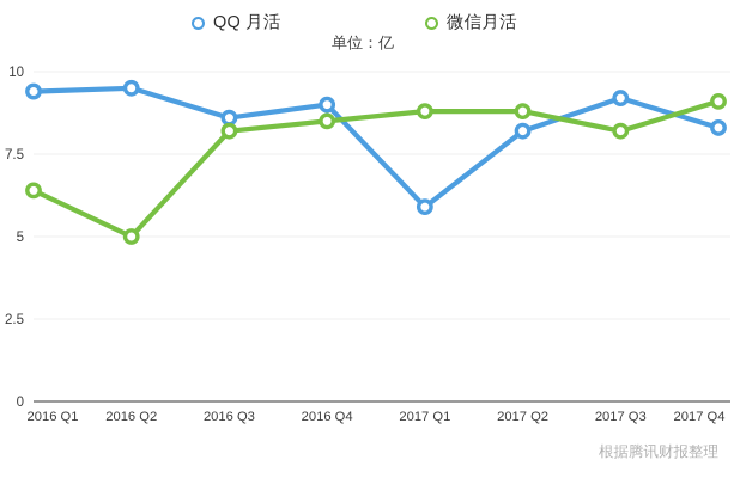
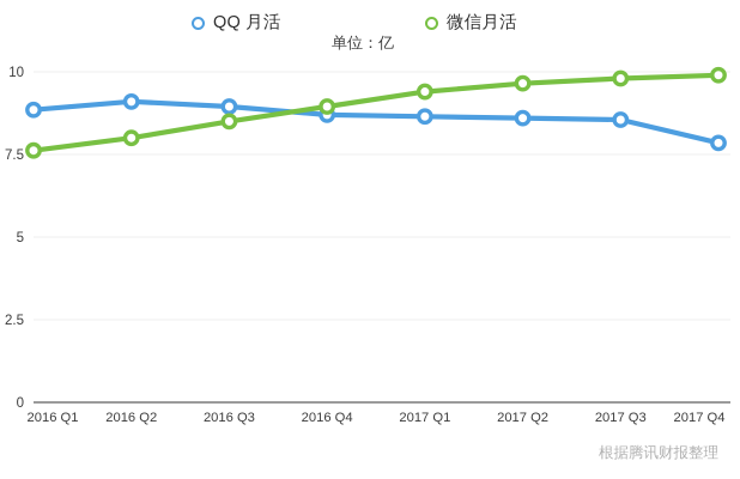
QQ 月活/2016 Q1: 9.4 -> 8.8
微信月活/2016 Q1: 6.4 -> 7.6
QQ 月活/2016 Q2: 9.5 -> 9.1
微信月活/2016 Q2: 5.0 -> 8.0
QQ 月活/2016 Q3: 8.6 -> 8.9
微信月活/2016 Q3: 8.2 -> 8.5
QQ 月活/2016 Q4: 9.0 -> 8.7
微信月活/2016 Q4: 8.5 -> 8.9
QQ 月活/2017 Q1: 5.9 -> 8.7
微信月活/2017 Q1: 8.8 -> 9.4
QQ 月活/2017 Q2: 8.2 -> 8.6
微信月活/2017 Q2: 8.8 -> 9.7
QQ 月活/2017 Q3: 9.2 -> 8.6
微信月活/2017 Q3: 8.2 -> 9.8
QQ 月活/2017 Q4: 8.3 -> 7.8
微信月活/2017 Q4: 9.1 -> 9.9
